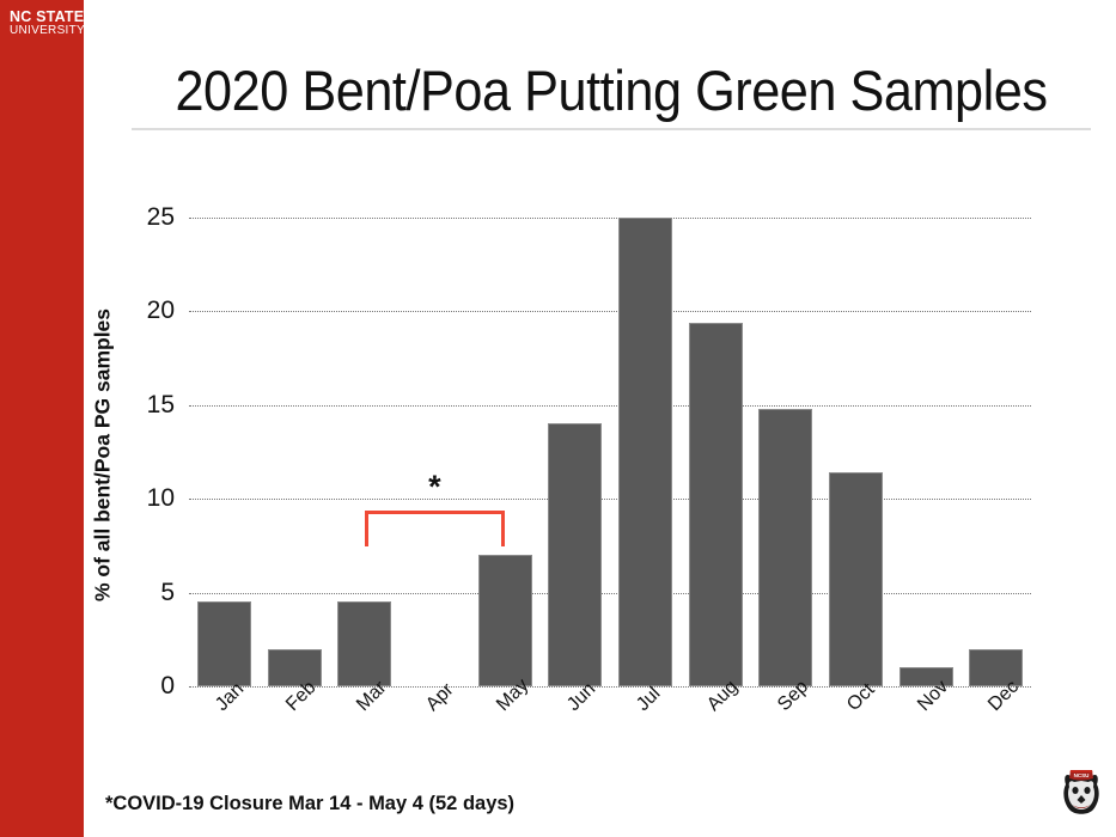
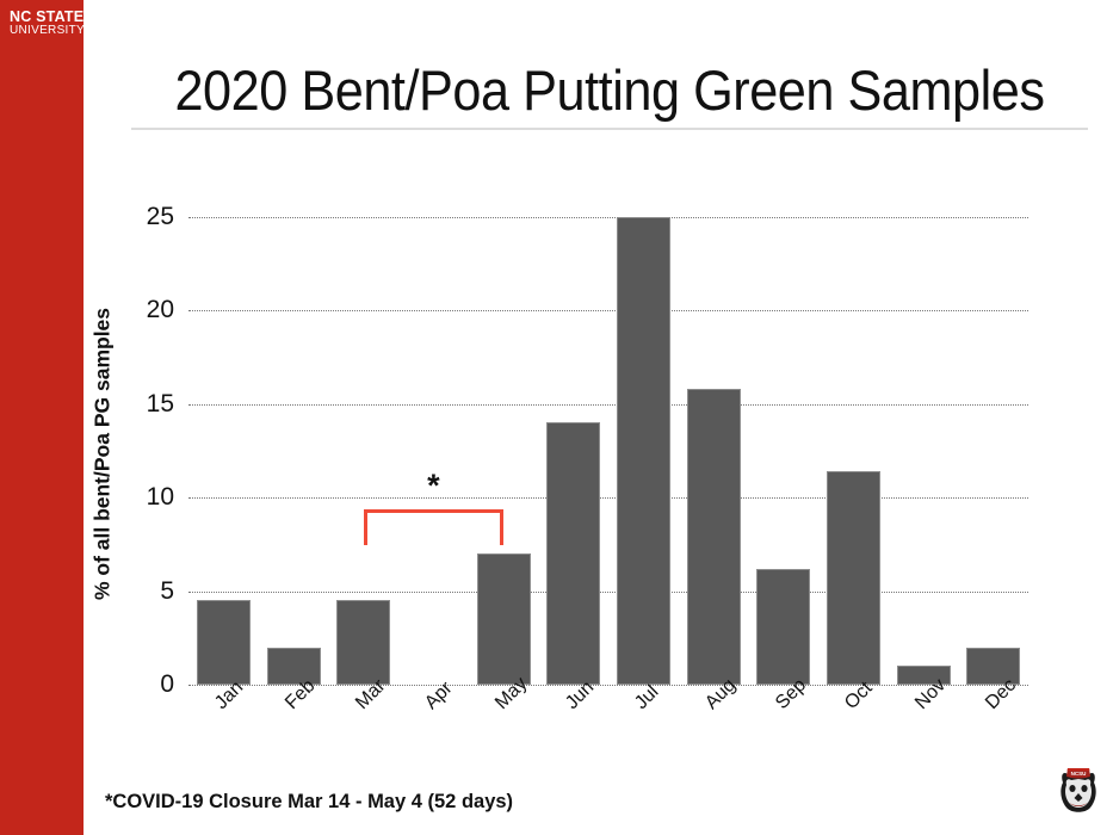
Aug: 19.4 -> 15.8
Sep: 14.8 -> 6.2
